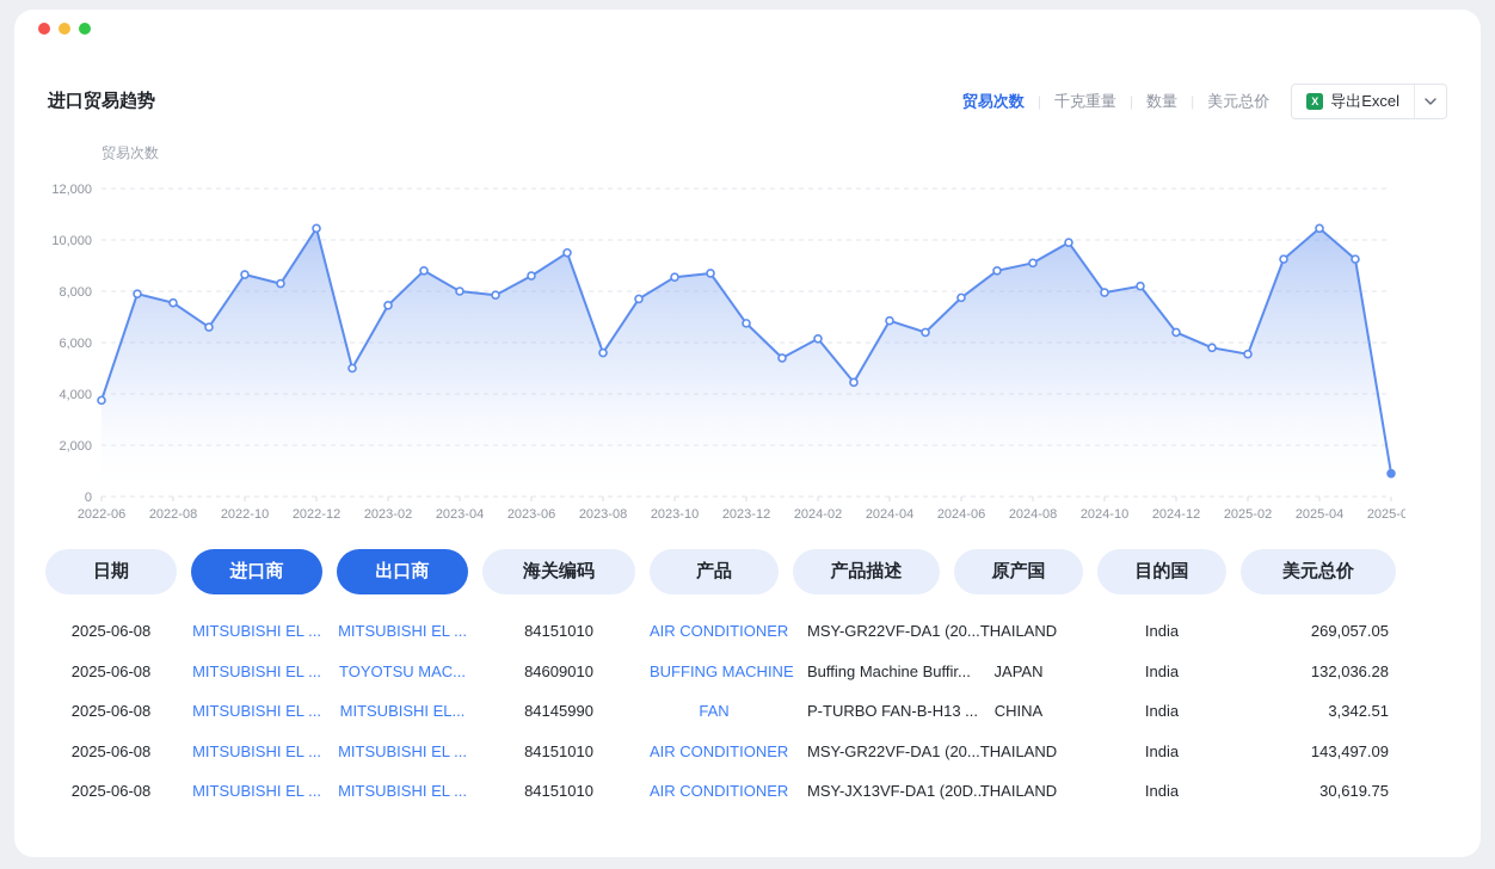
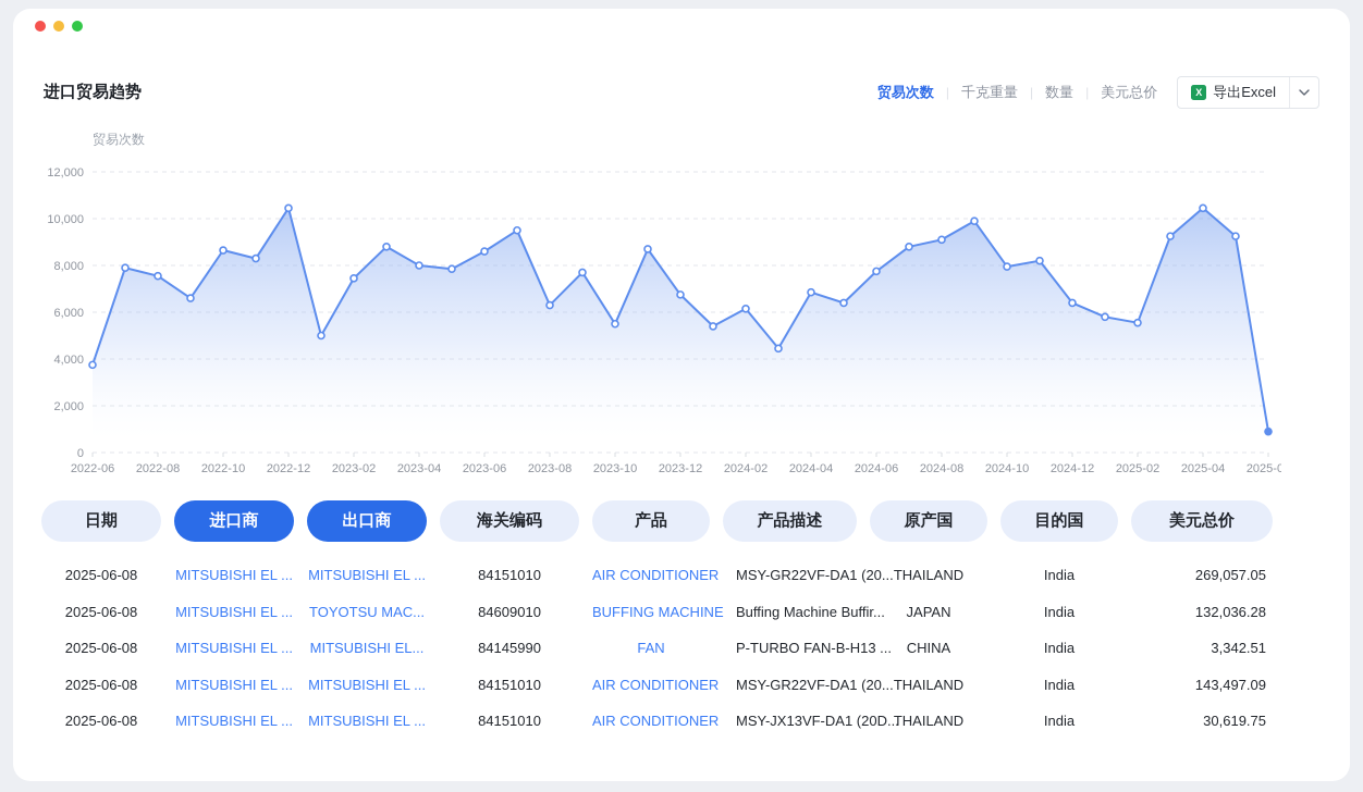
2023-08: 5600 -> 6300
2023-10: 8600 -> 5500
